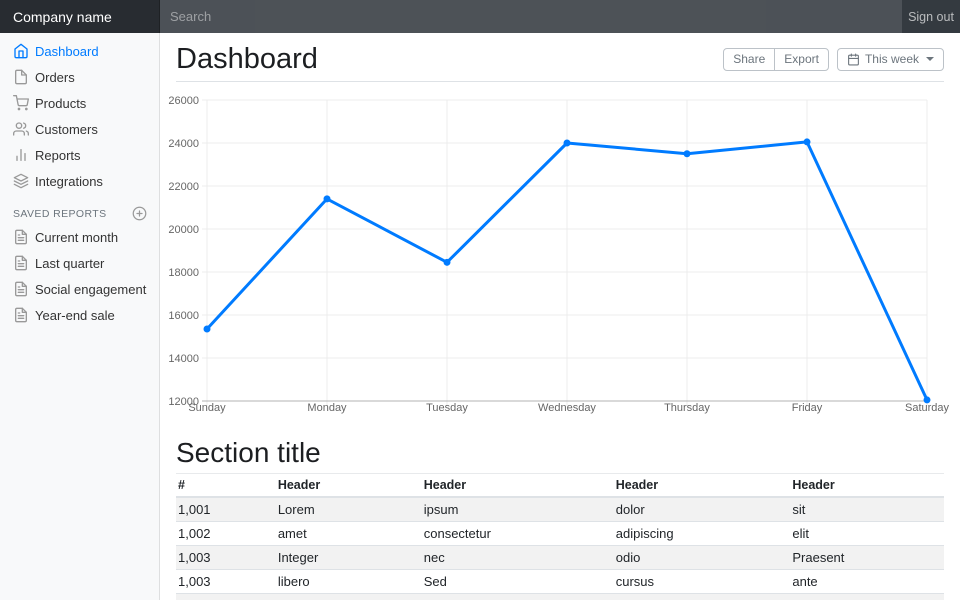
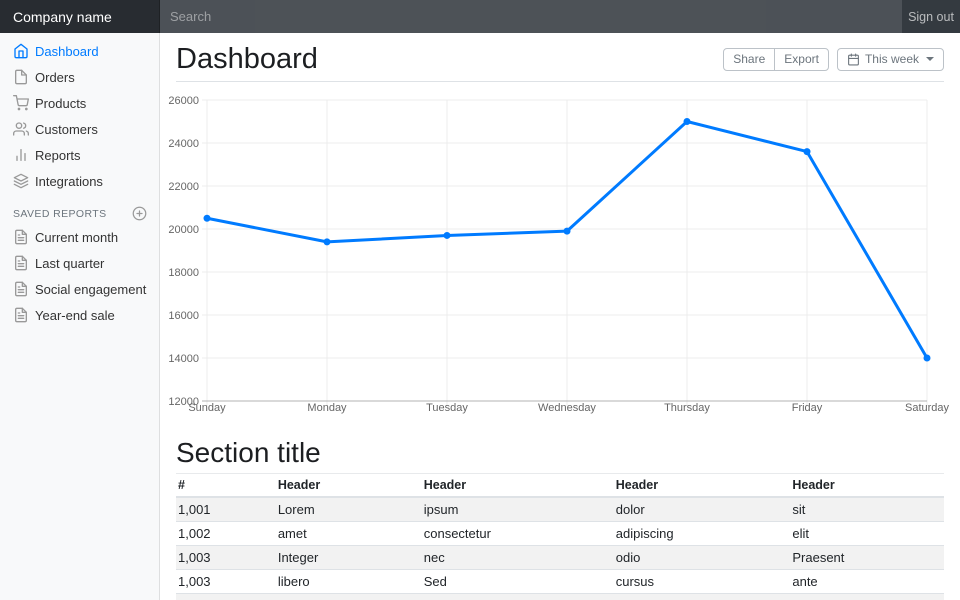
Sunday: 15400 -> 20500
Monday: 21400 -> 19400
Tuesday: 18400 -> 19700
Wednesday: 24000 -> 19900
Thursday: 23500 -> 25000
Friday: 24000 -> 23600
Saturday: 12000 -> 14000
